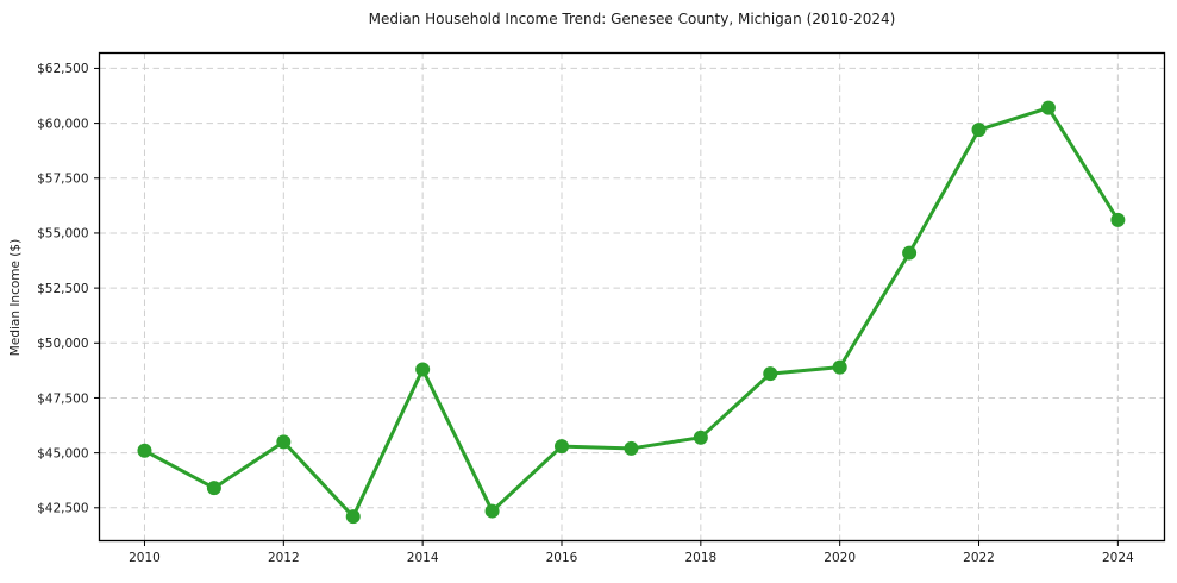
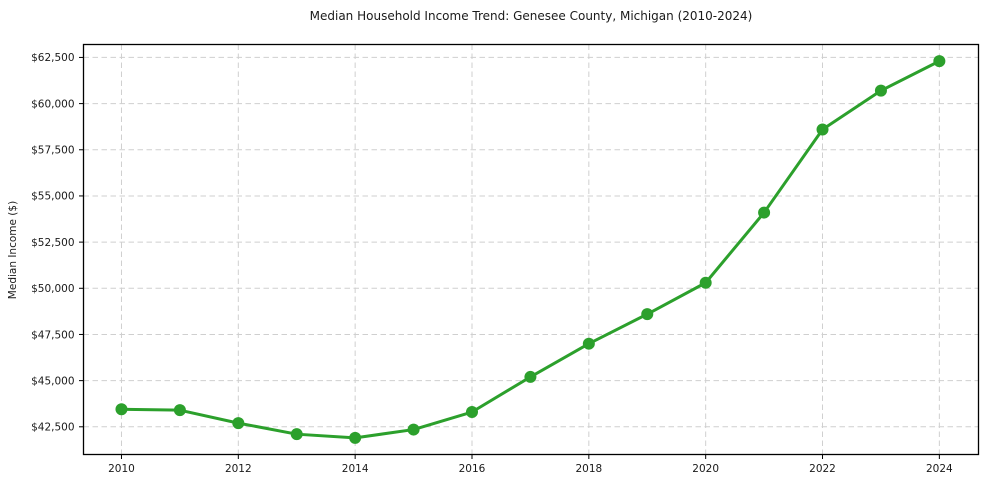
2010: $45100 -> $43400
2012: $45500 -> $42700
2014: $48800 -> $41900
2016: $45300 -> $43300
2018: $45700 -> $47000
2020: $48900 -> $50300
2022: $59700 -> $58600
2024: $55600 -> $62300
